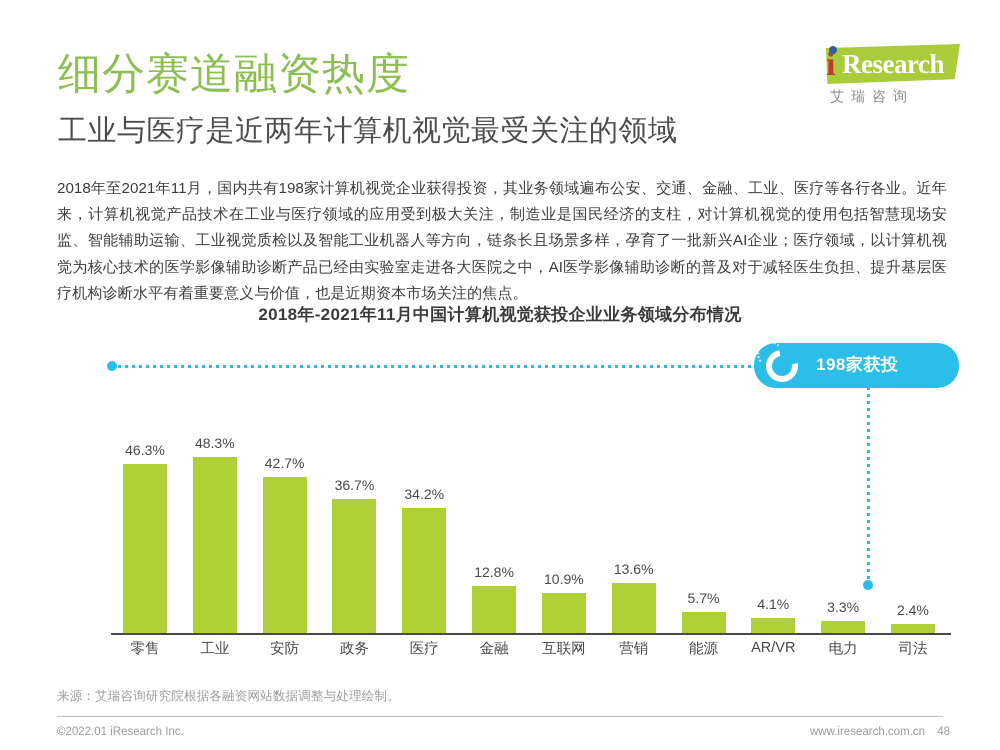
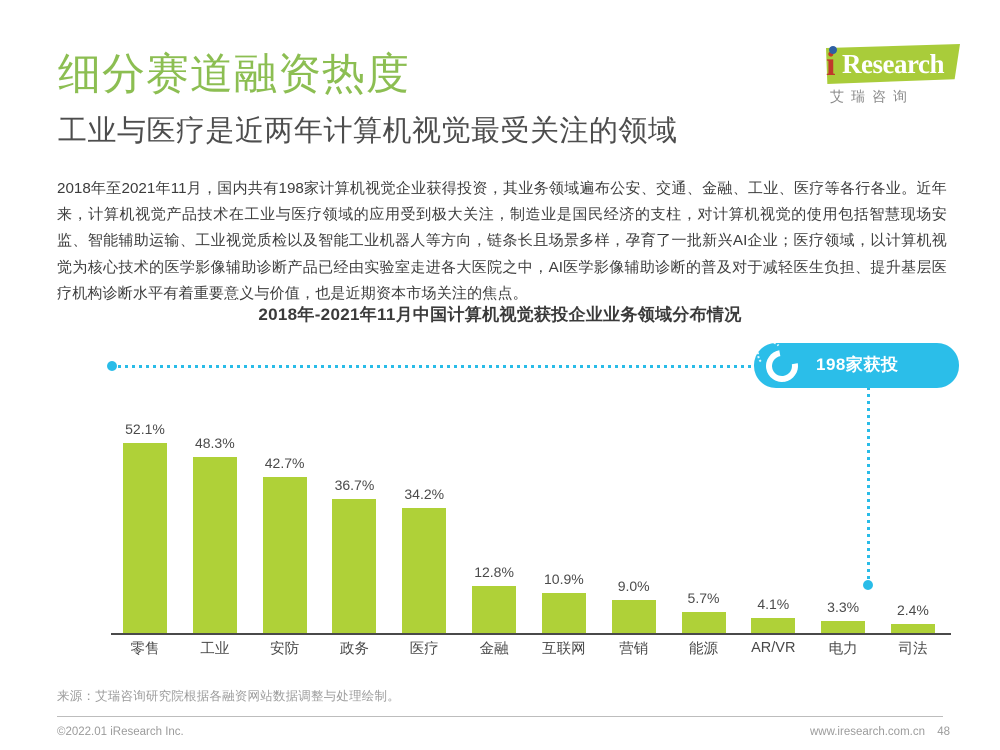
零售: 46.3% -> 52.1%
营销: 13.6% -> 9.0%
